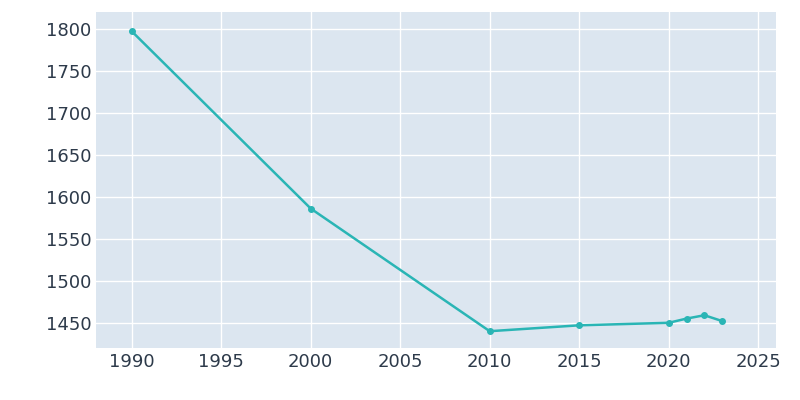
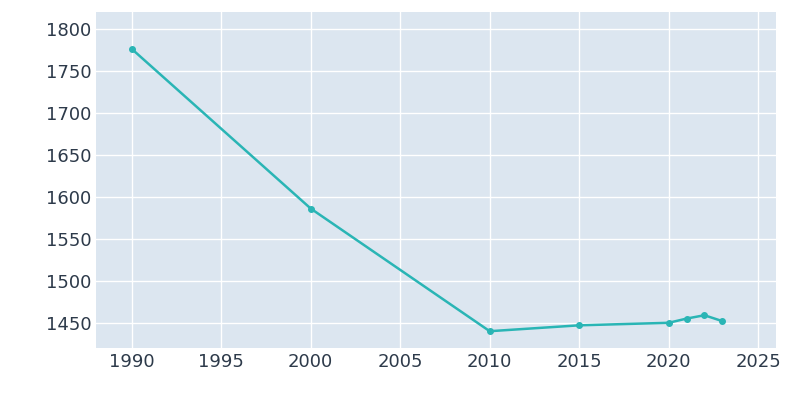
1990: 1797 -> 1776
